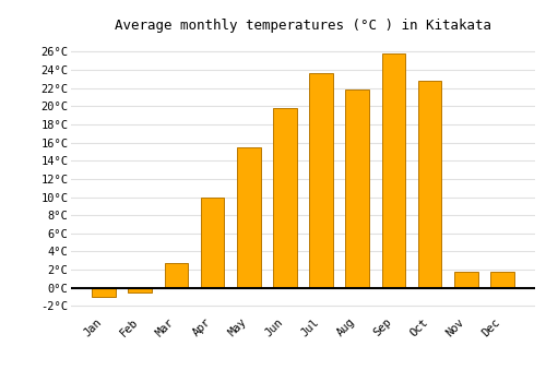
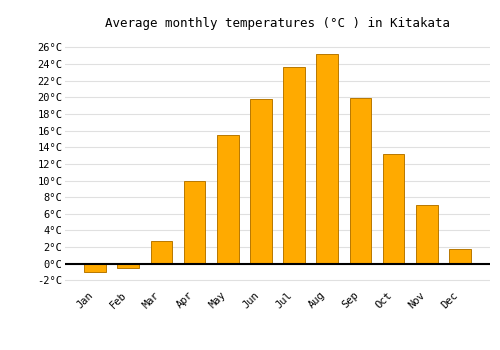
Aug: 21.8°C -> 25.2°C
Sep: 25.8°C -> 19.9°C
Oct: 22.8°C -> 13.2°C
Nov: 1.8°C -> 7.0°C
